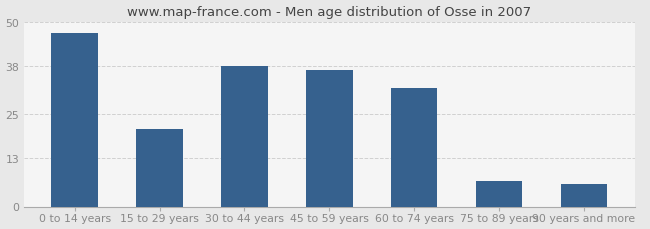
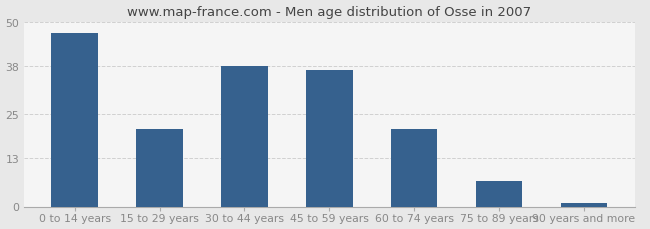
60 to 74 years: 32 -> 21
90 years and more: 6 -> 1
